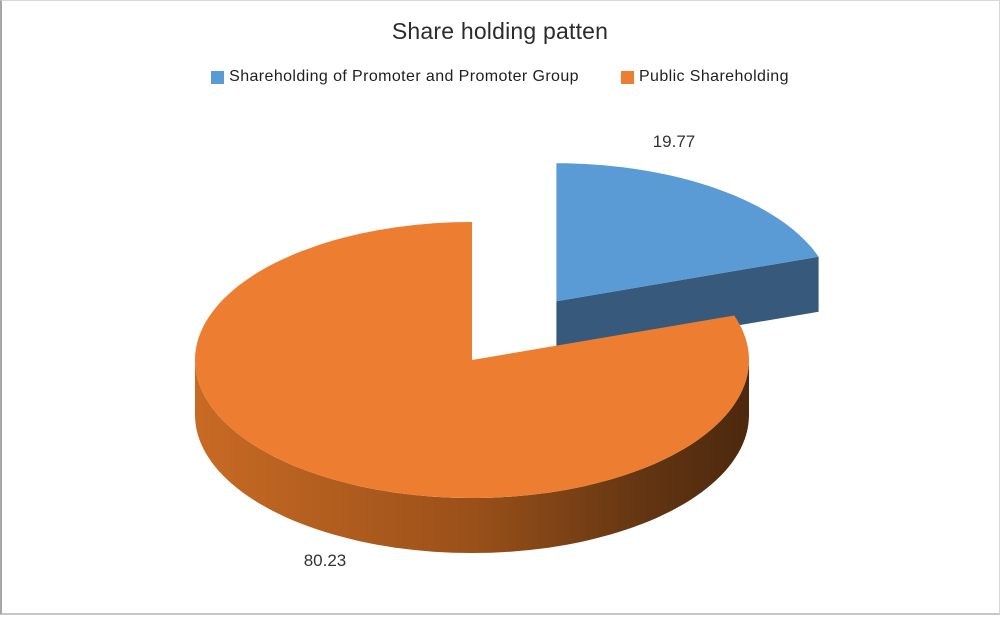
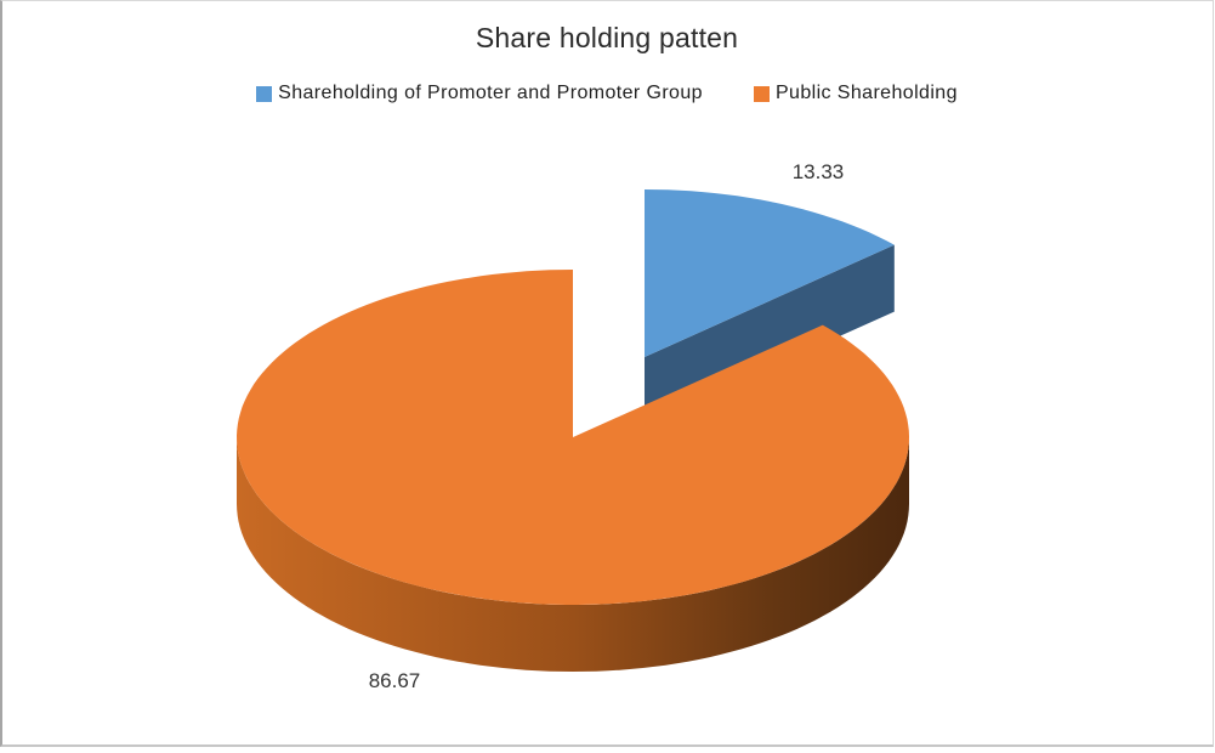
Shareholding of Promoter and Promoter Group: 19.77 -> 13.33
Public Shareholding: 80.23 -> 86.67
